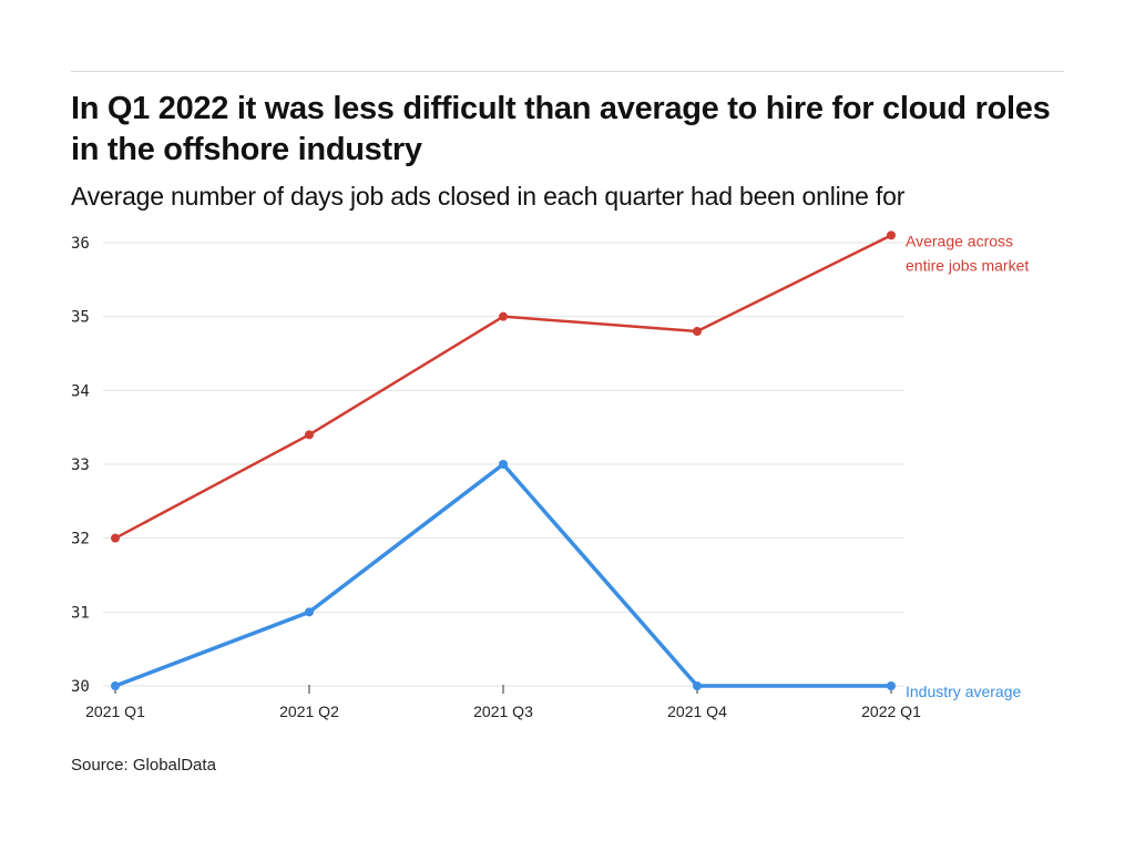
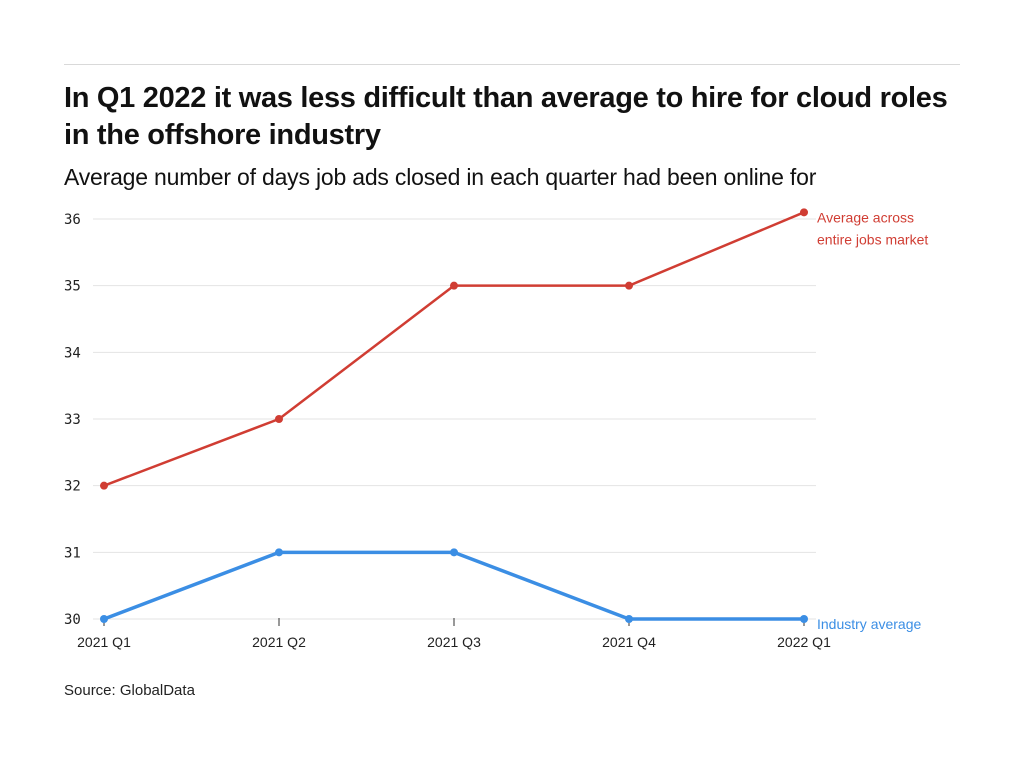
Average across entire jobs market/2021 Q2: 33.4 -> 33.0
Industry average/2021 Q3: 33 -> 31
Average across entire jobs market/2021 Q4: 34.8 -> 35.0
